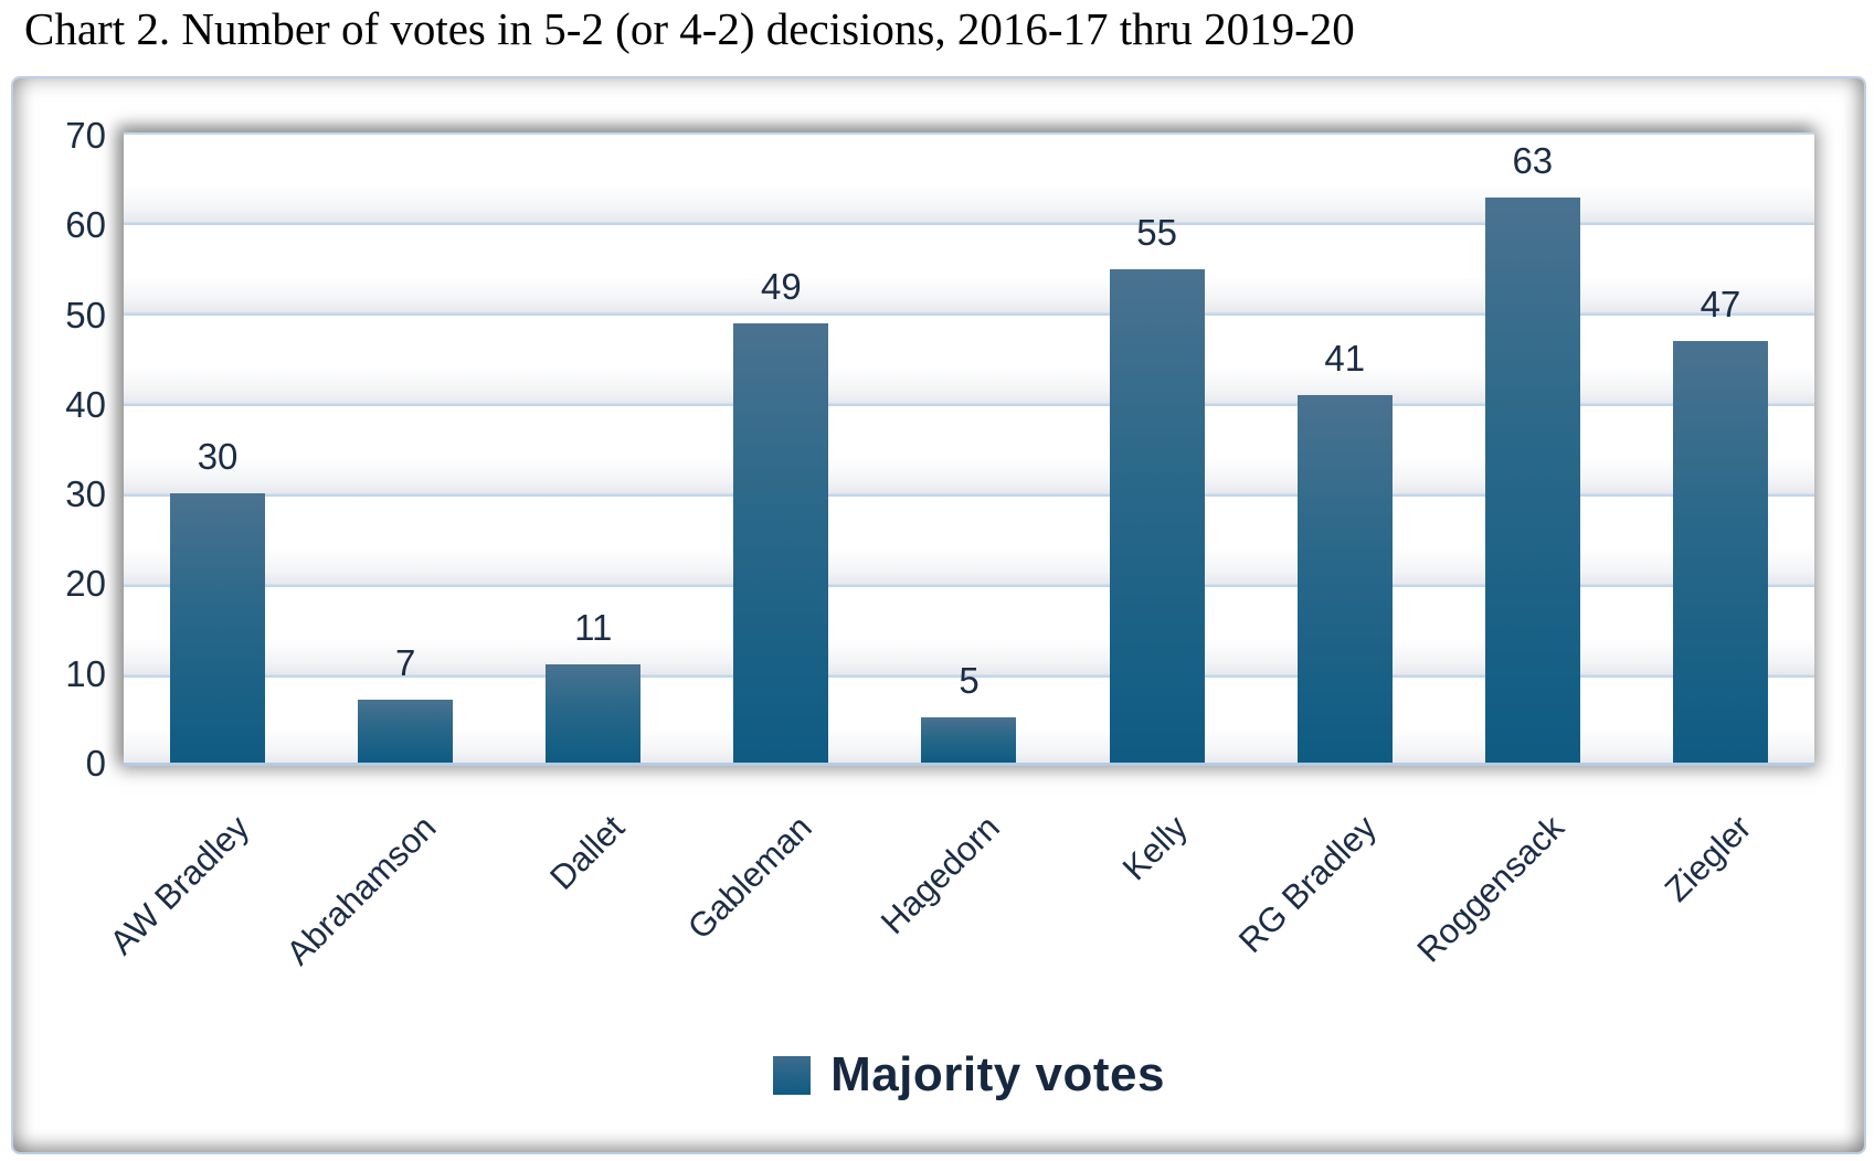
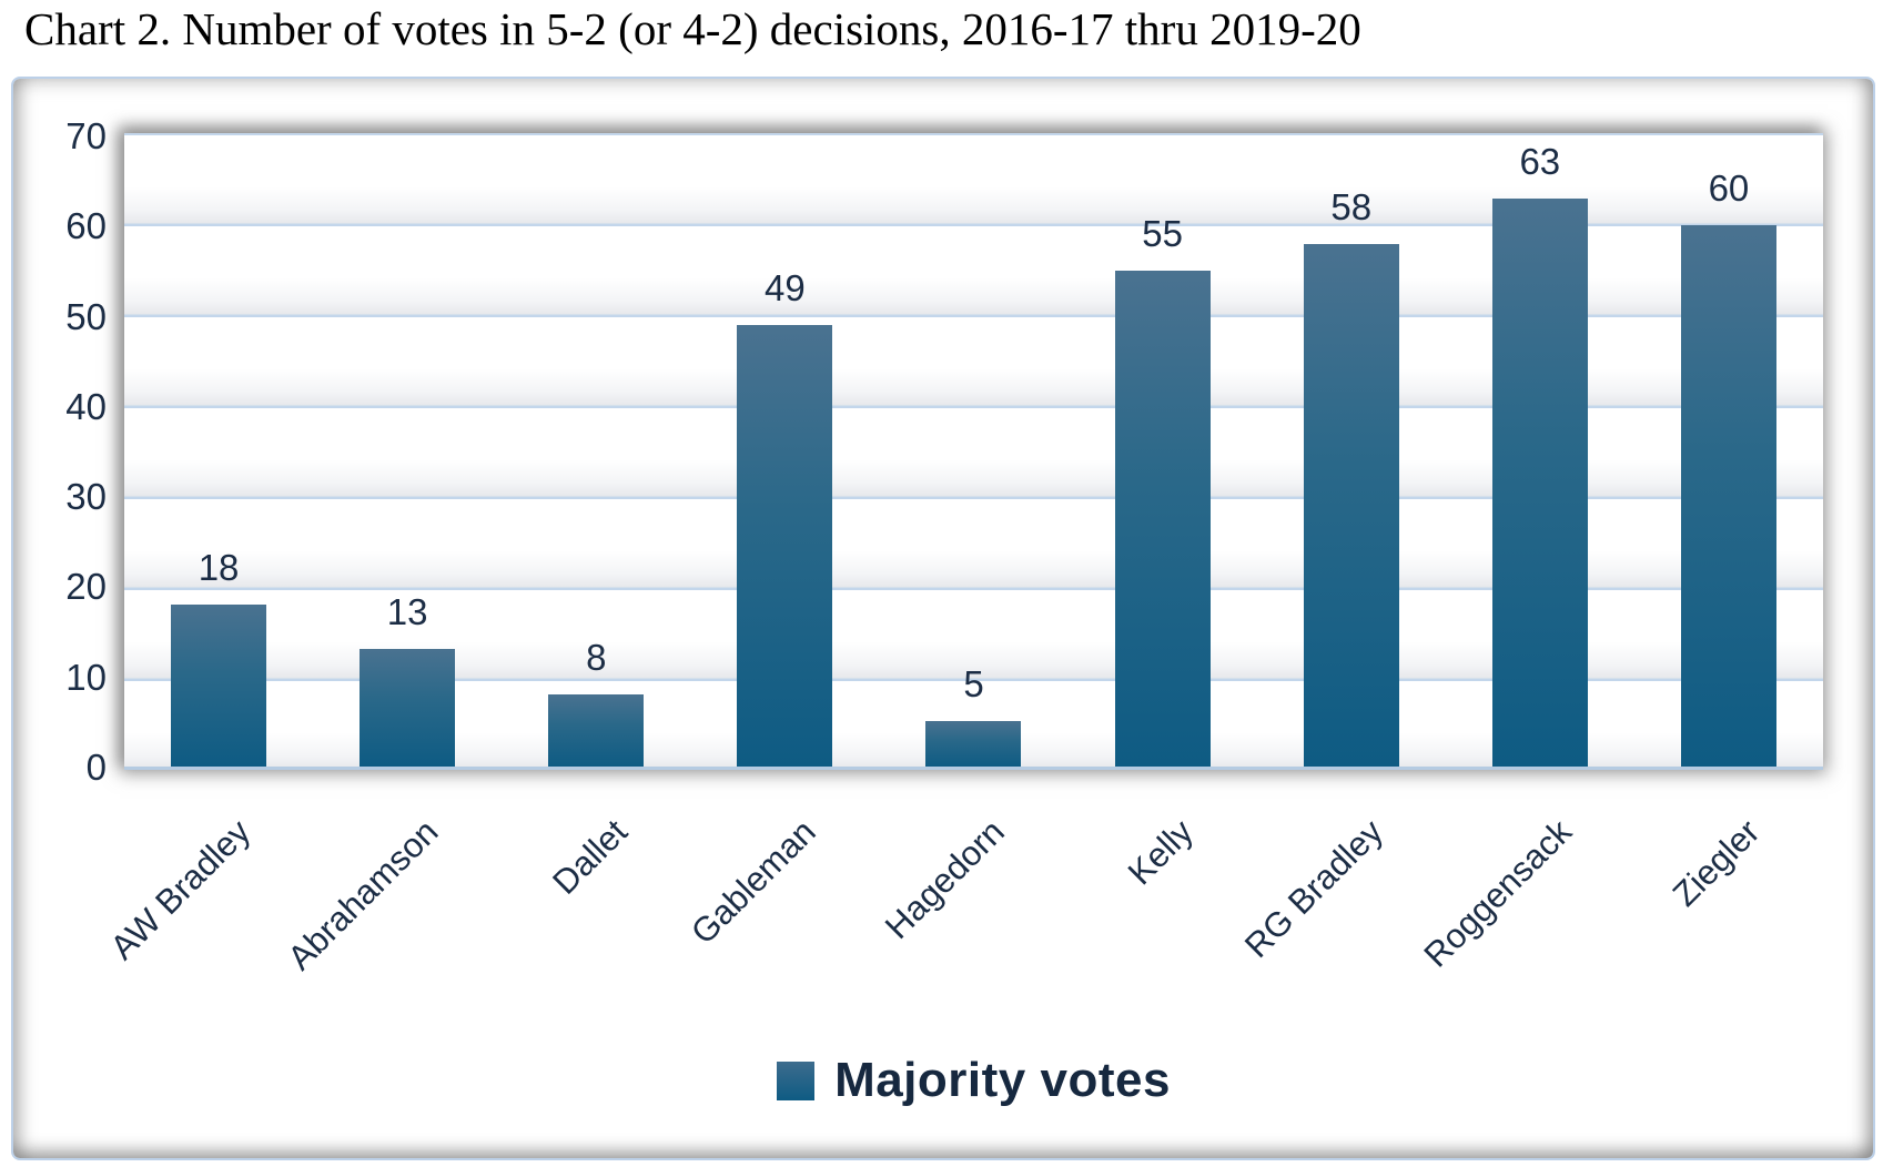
AW Bradley: 30 -> 18
Abrahamson: 7 -> 13
Dallet: 11 -> 8
RG Bradley: 41 -> 58
Ziegler: 47 -> 60
